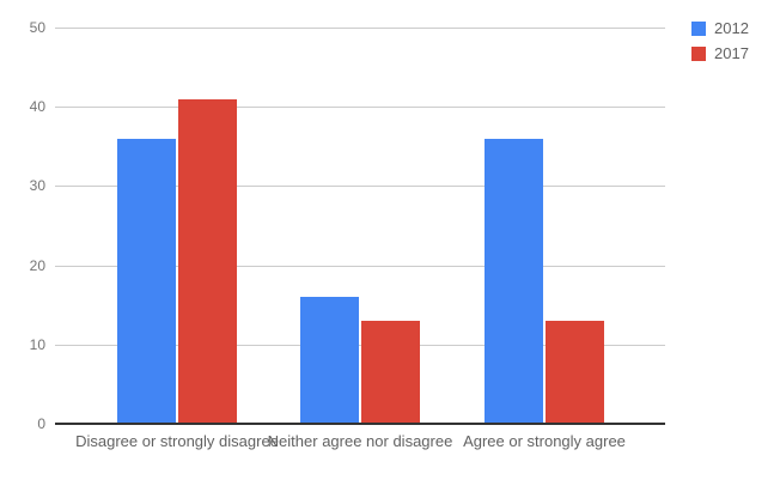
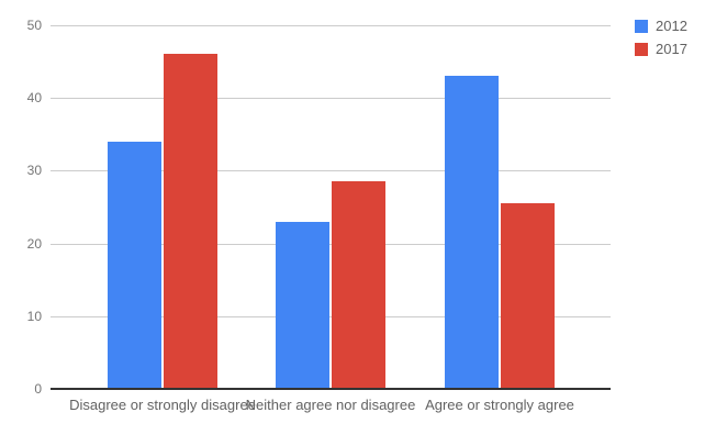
2012/Disagree or strongly disagree: 36 -> 34
2017/Disagree or strongly disagree: 41 -> 46
2012/Neither agree nor disagree: 16 -> 23
2017/Neither agree nor disagree: 13 -> 28
2012/Agree or strongly agree: 36 -> 43
2017/Agree or strongly agree: 13 -> 26
